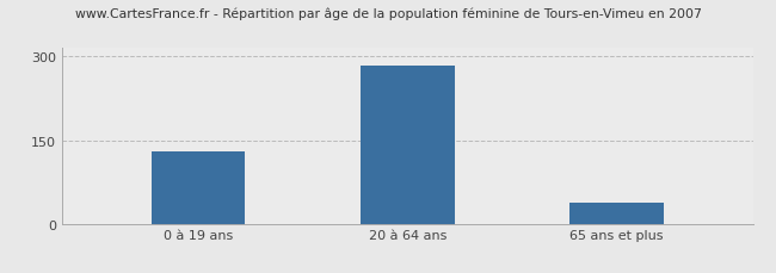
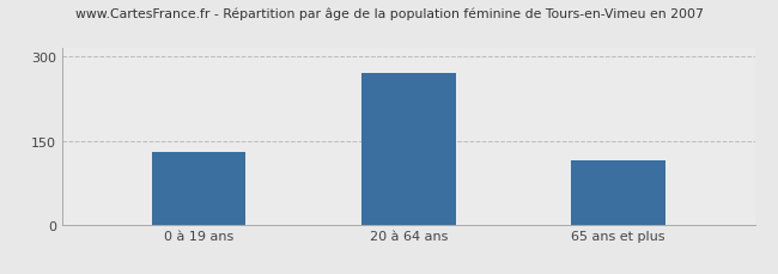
20 à 64 ans: 283 -> 270
65 ans et plus: 38 -> 115
